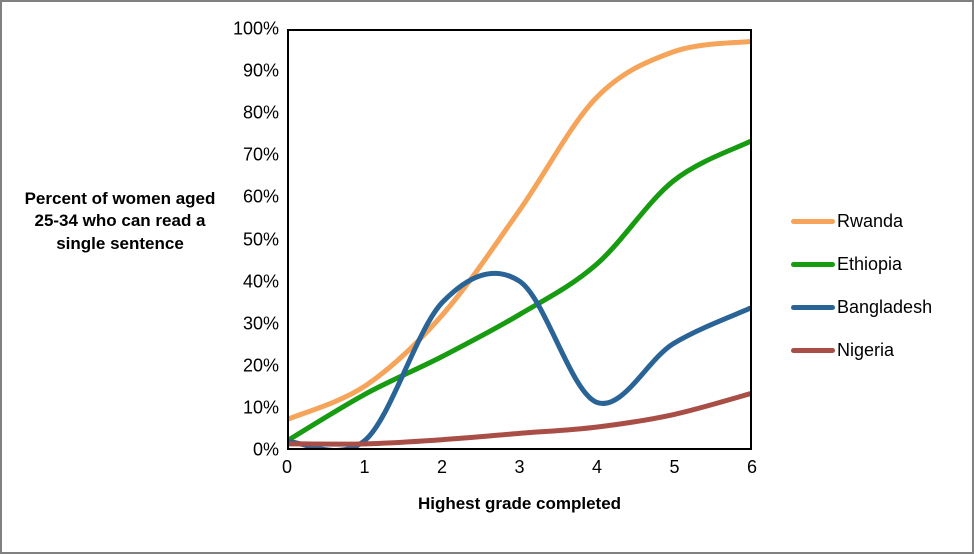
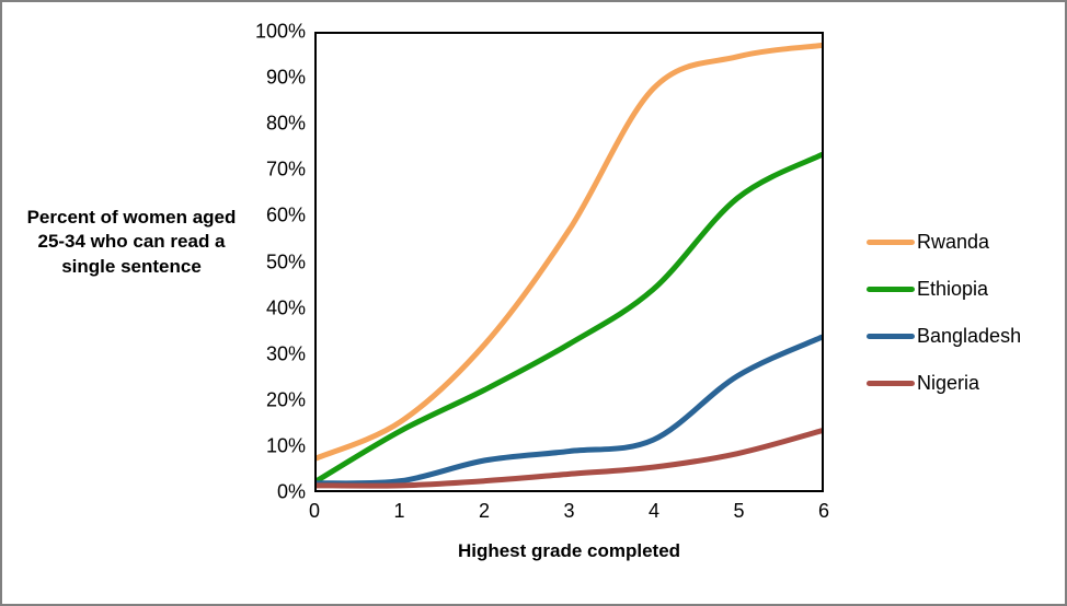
Bangladesh/2: 35% -> 6%
Bangladesh/3: 40% -> 8%
Rwanda/4: 84% -> 88%
